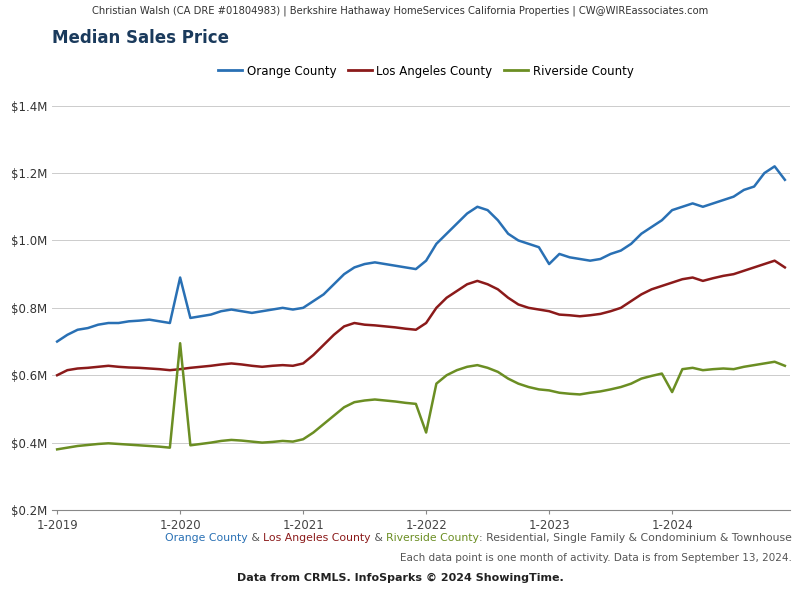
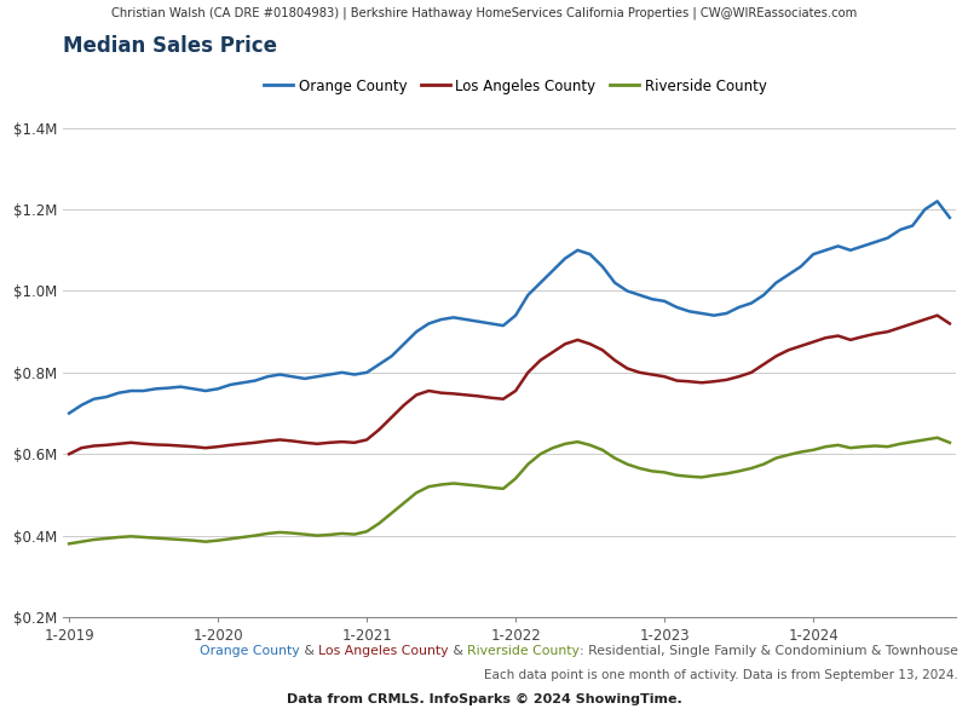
Orange County/1-2020: $0.890M -> $0.760M
Riverside County/1-2020: $0.695M -> $0.388M
Riverside County/1-2022: $0.430M -> $0.540M
Orange County/1-2023: $0.930M -> $0.975M
Riverside County/1-2024: $0.550M -> $0.610M
